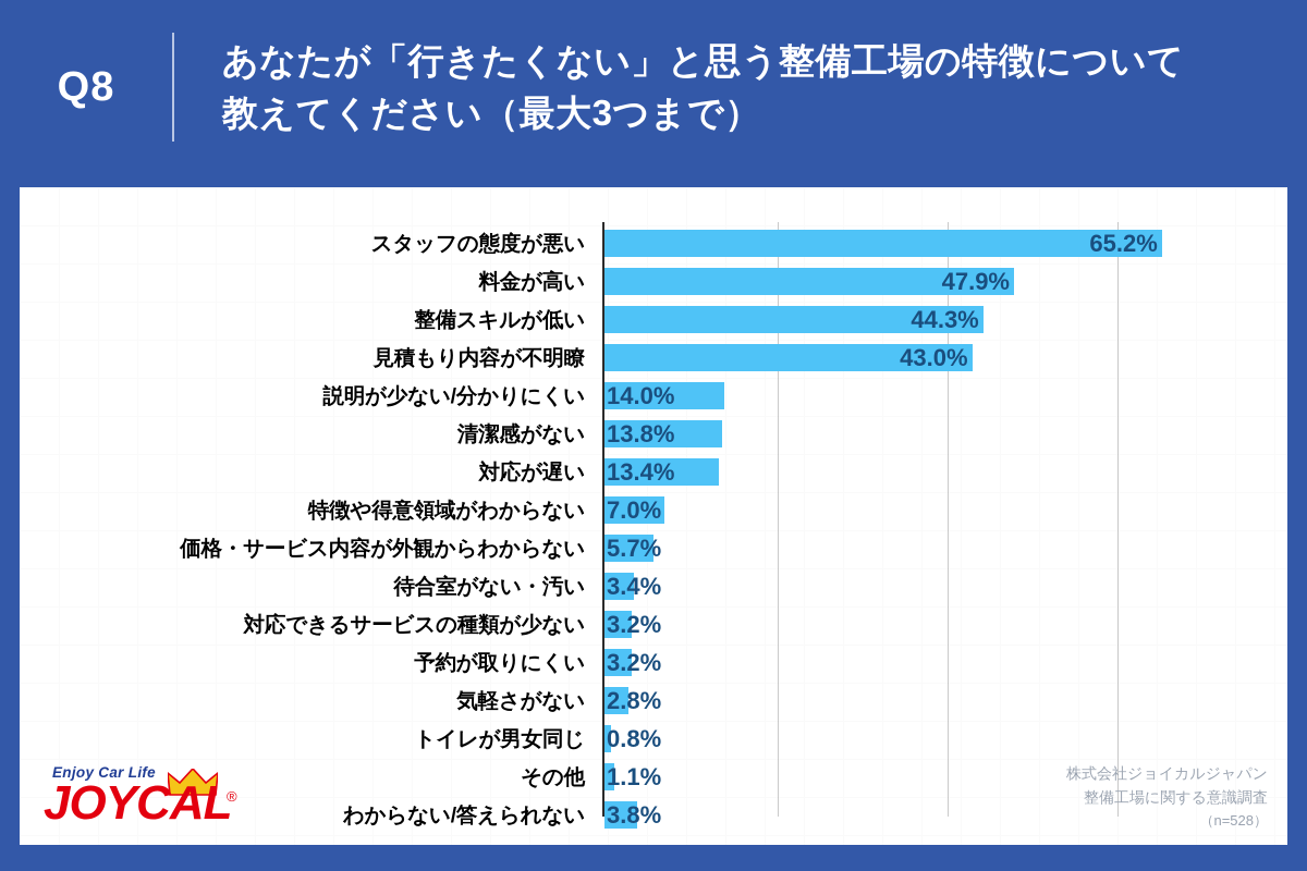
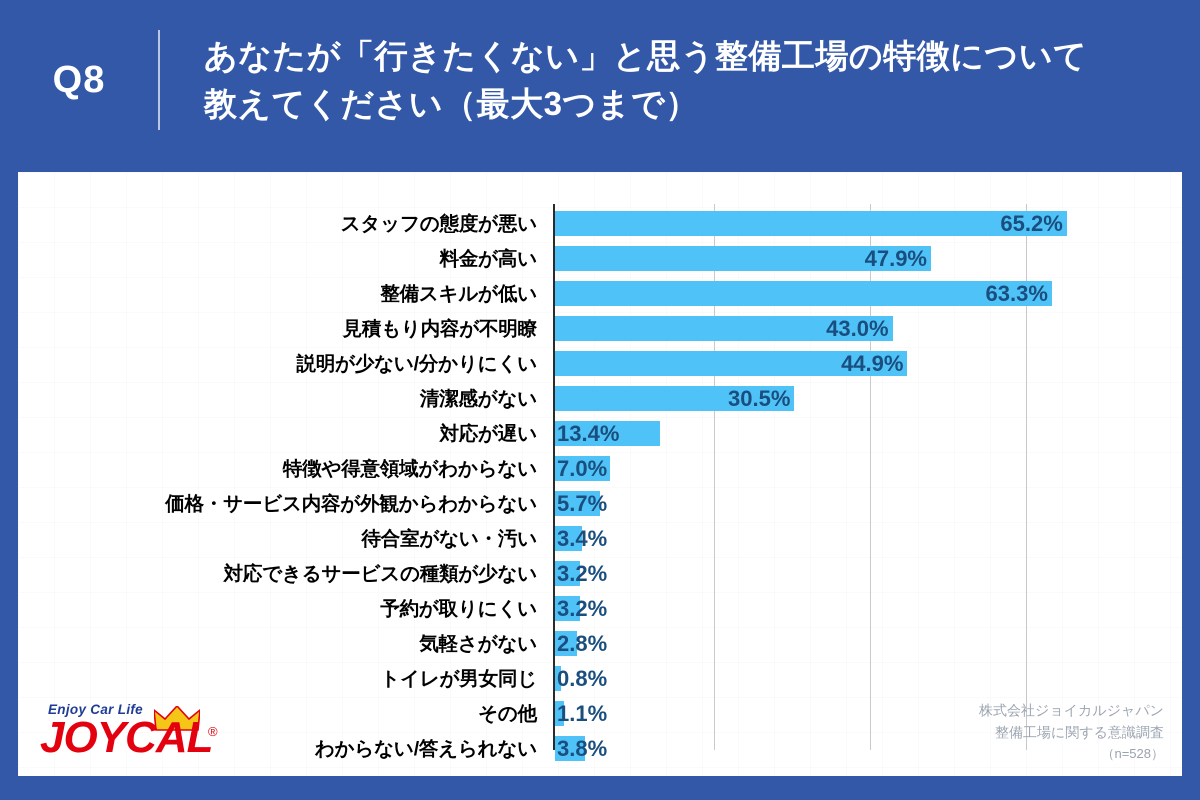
整備スキルが低い: 44.3% -> 63.3%
説明が少ない/分かりにくい: 14.0% -> 44.9%
清潔感がない: 13.8% -> 30.5%
